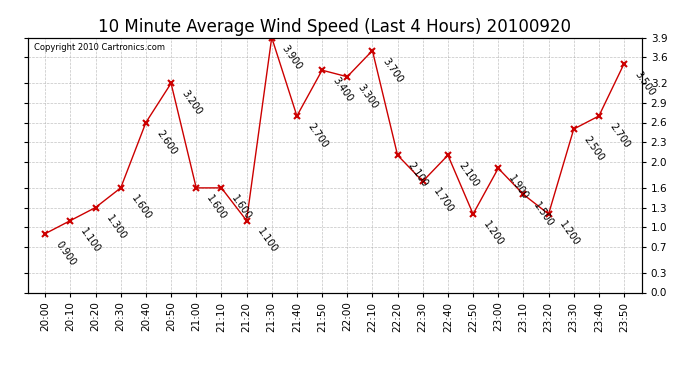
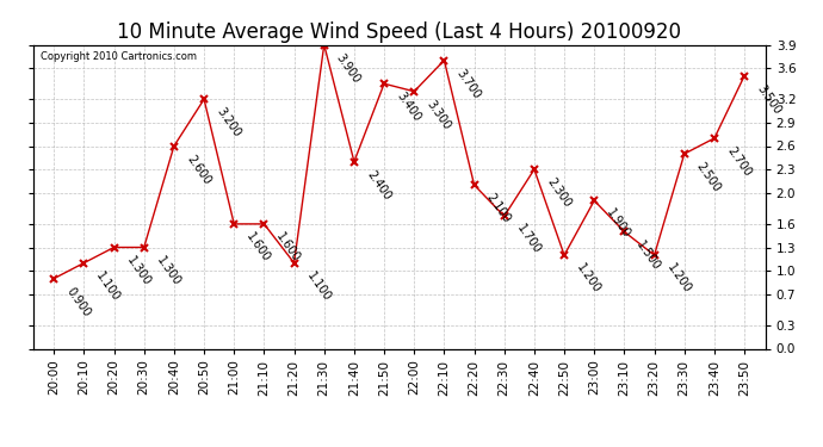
20:30: 1.600 -> 1.300
21:40: 2.700 -> 2.400
22:40: 2.100 -> 2.300
